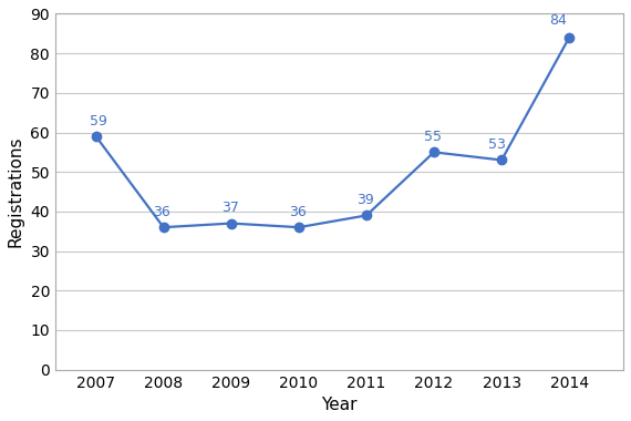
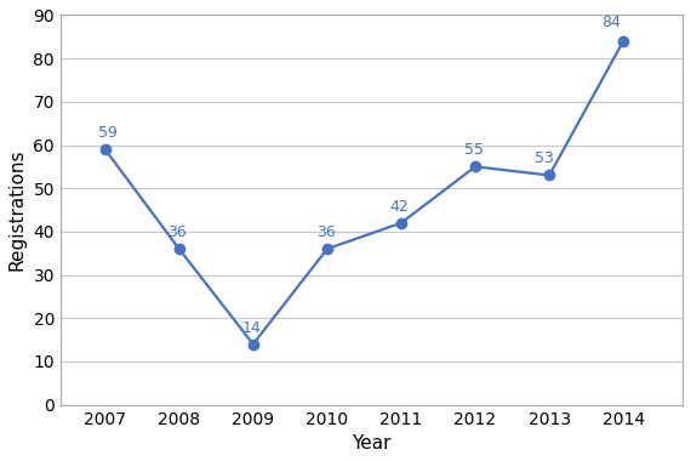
2009: 37 -> 14
2011: 39 -> 42
